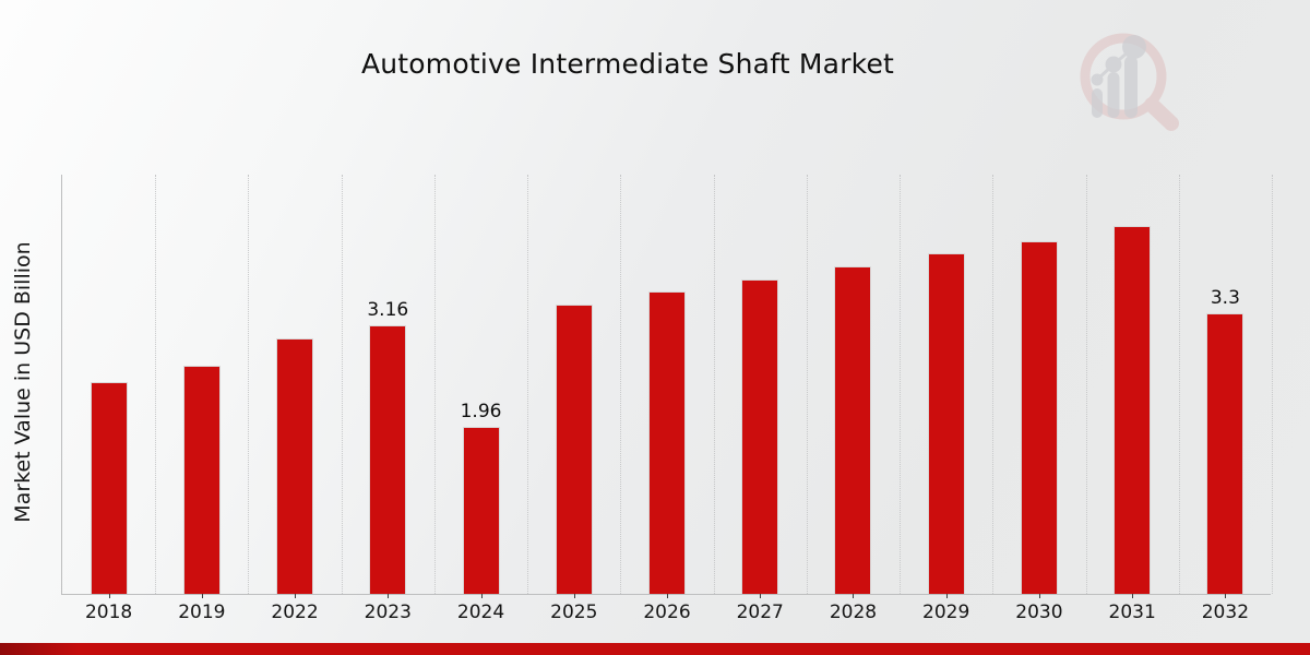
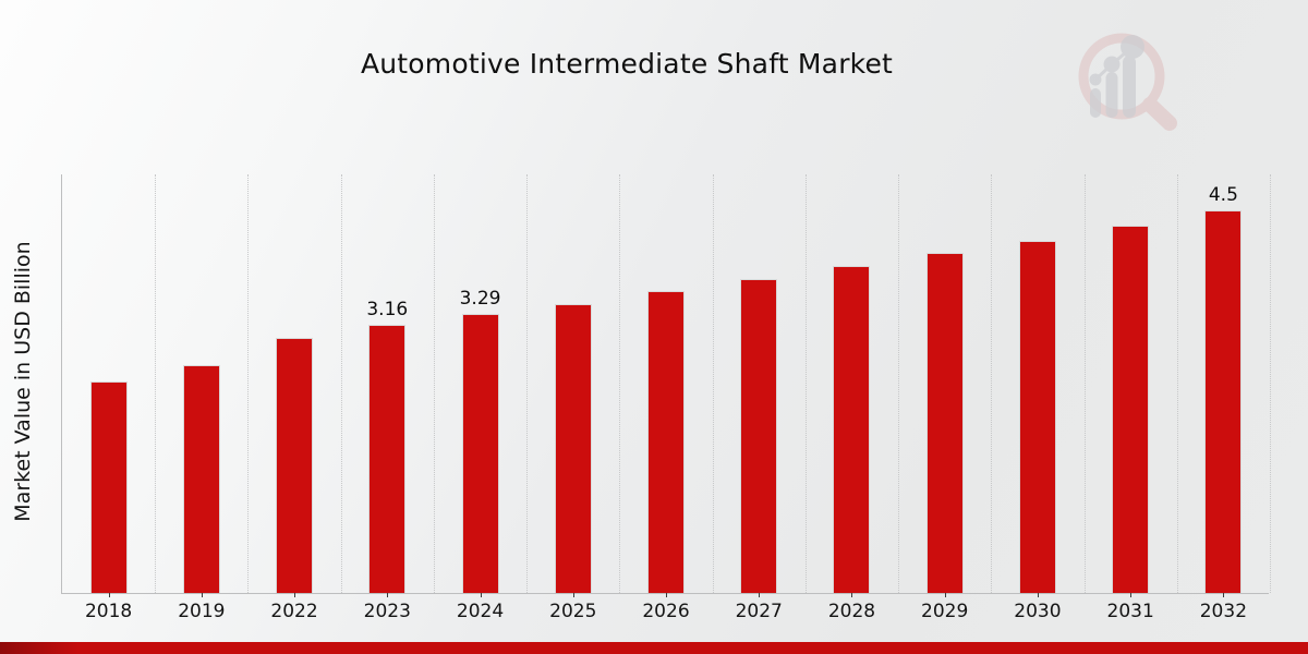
2024: 1.96 -> 3.29
2032: 3.3 -> 4.5
